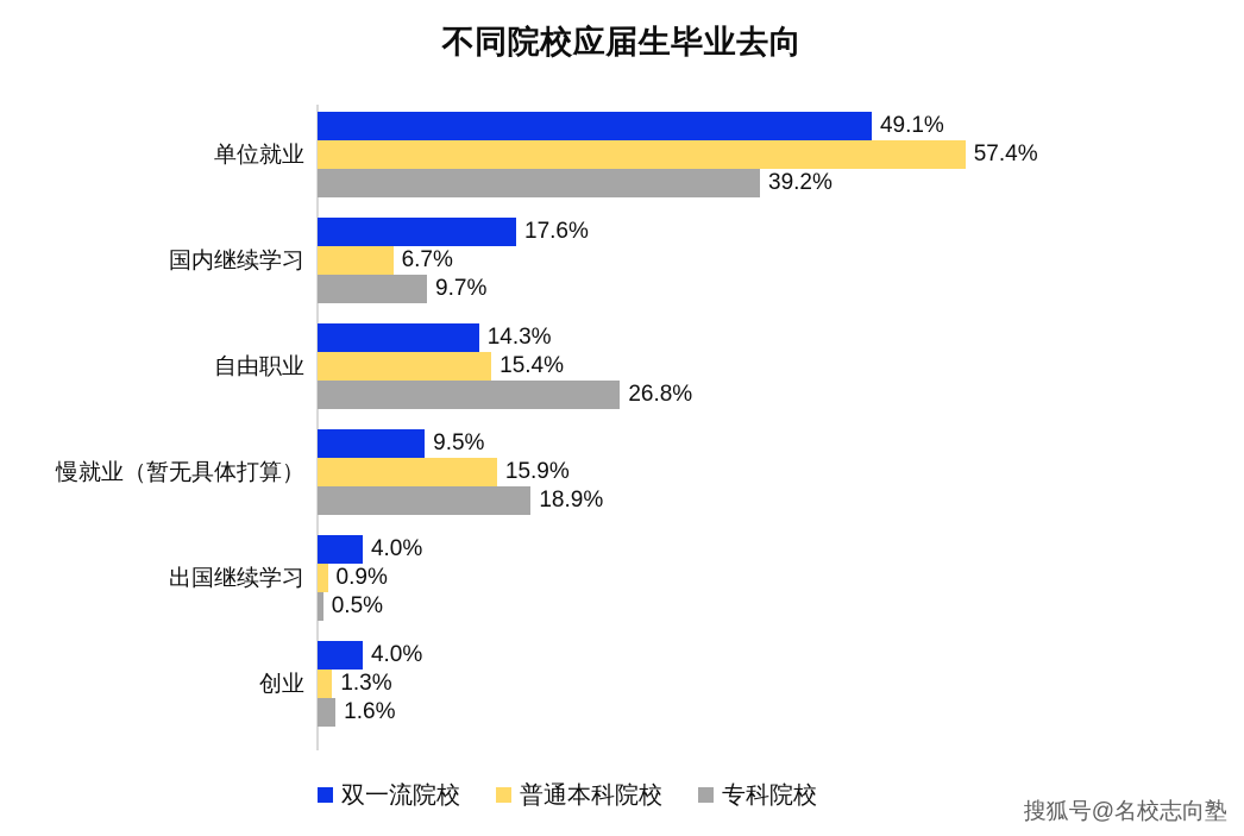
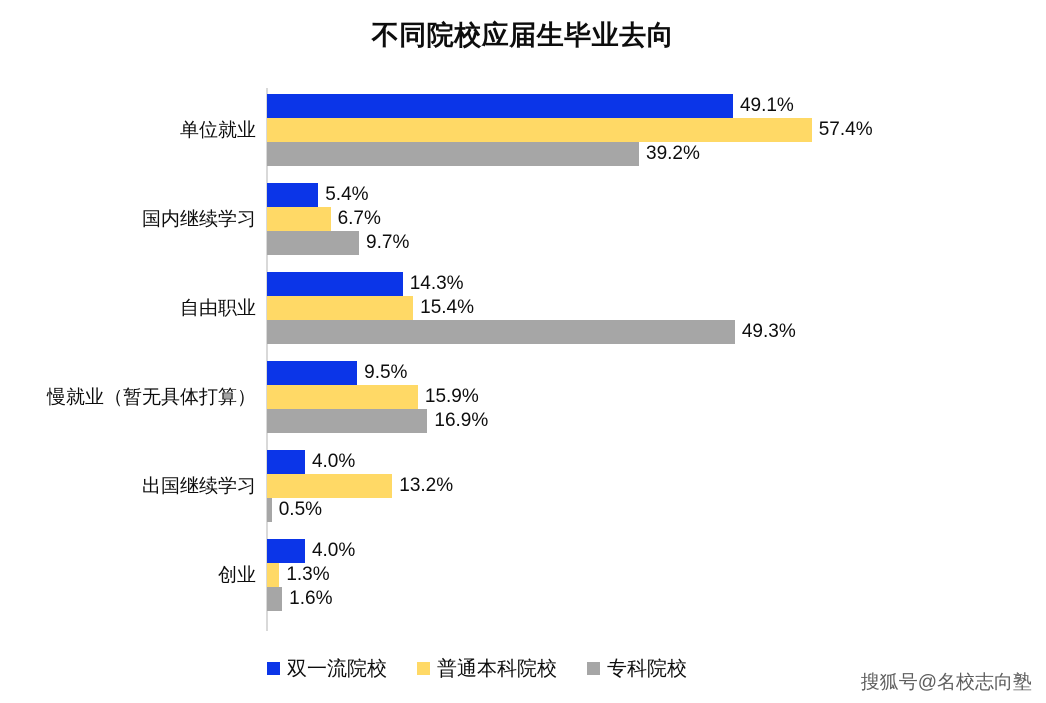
双一流院校/国内继续学习: 17.6% -> 5.4%
专科院校/自由职业: 26.8% -> 49.3%
专科院校/慢就业（暂无具体打算）: 18.9% -> 16.9%
普通本科院校/出国继续学习: 0.9% -> 13.2%
